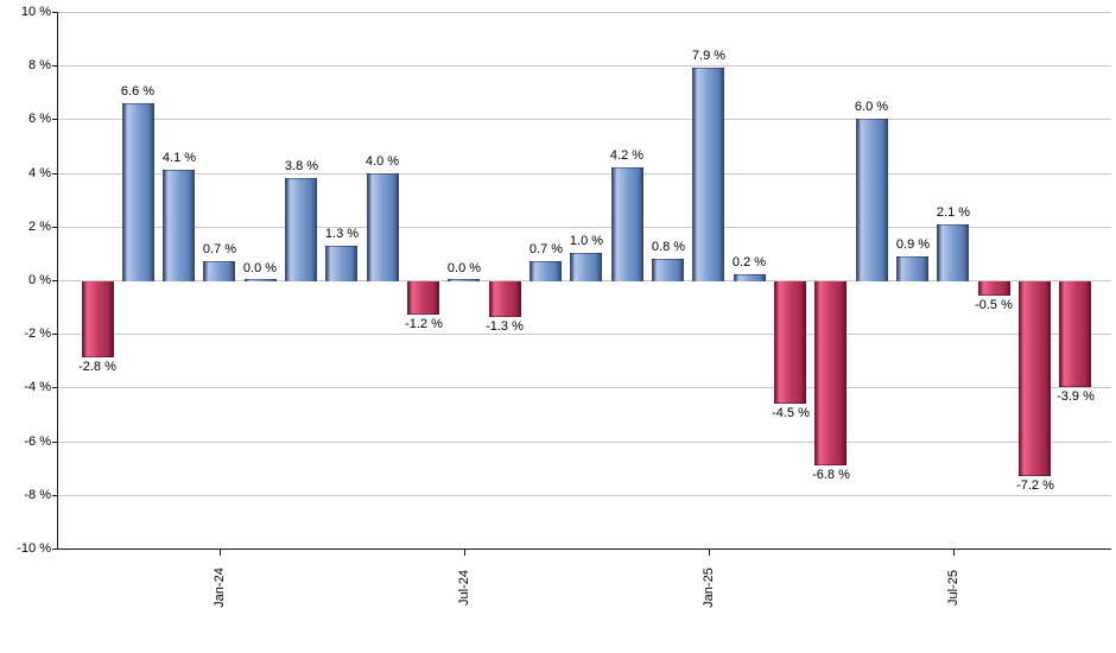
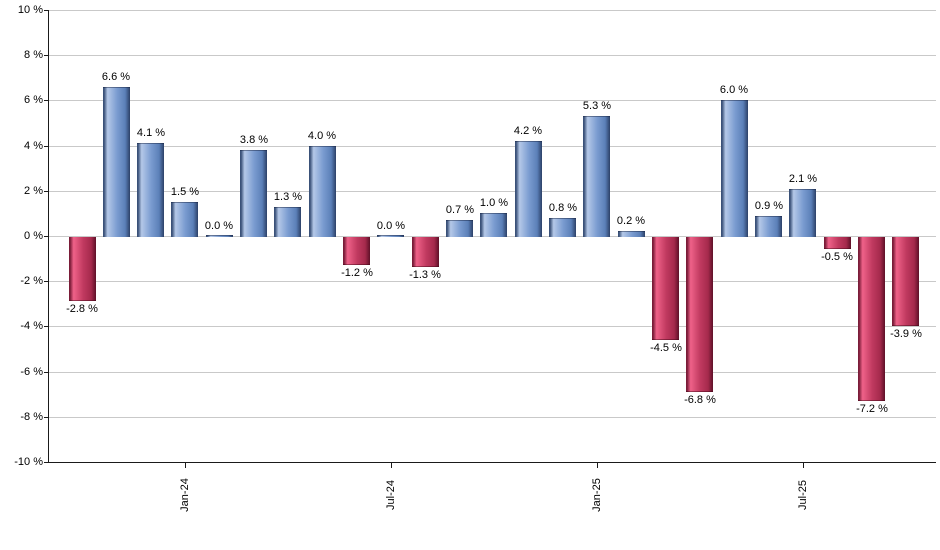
Jan-24: 0.7 -> 1.5
Jan-25: 7.9 -> 5.3
